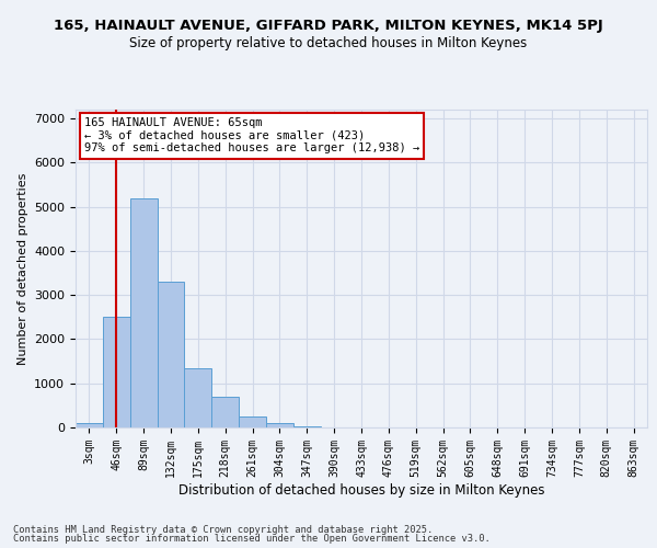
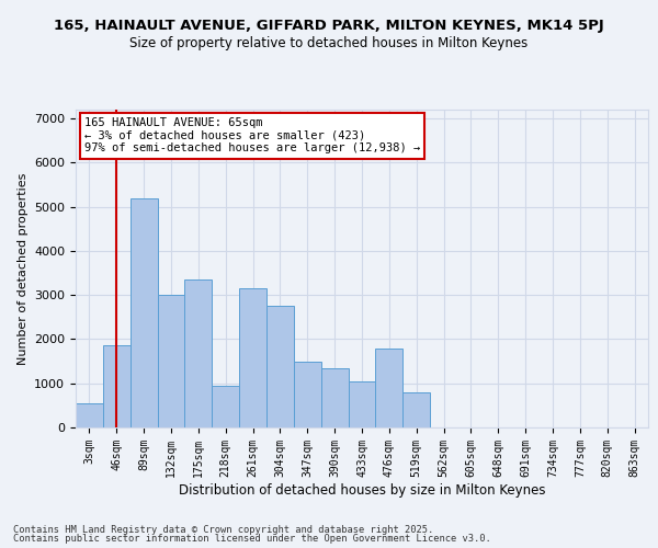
3sqm: 100 -> 550
46sqm: 2500 -> 1850
132sqm: 3300 -> 3000
175sqm: 1350 -> 3350
218sqm: 700 -> 950
261sqm: 250 -> 3150
304sqm: 100 -> 2750
347sqm: 30 -> 1500
390sqm: 10 -> 1350
433sqm: 0 -> 1050
476sqm: 0 -> 1800
519sqm: 0 -> 800
